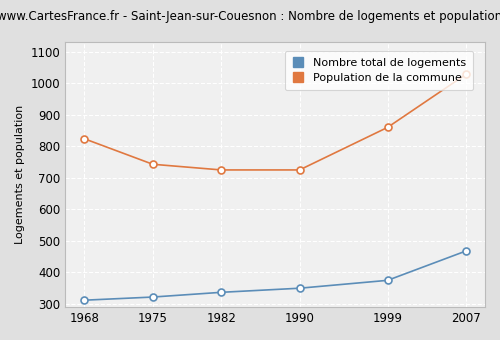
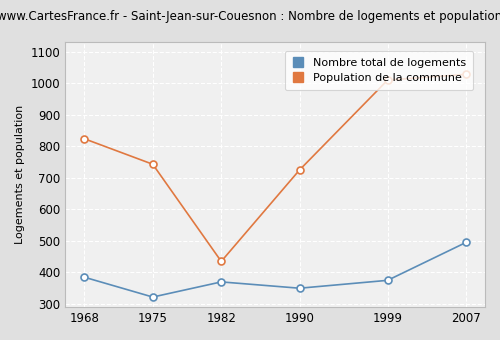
Nombre total de logements/1968: 312 -> 385
Nombre total de logements/1982: 337 -> 370
Population de la commune/1982: 725 -> 435
Population de la commune/1999: 860 -> 1010
Nombre total de logements/2007: 468 -> 495
